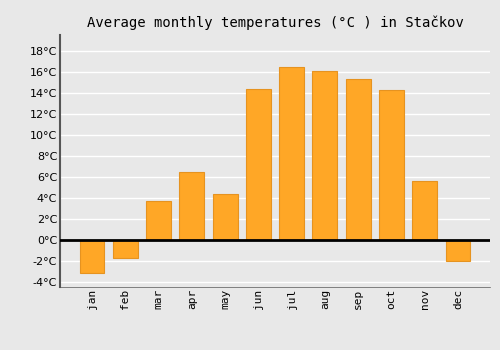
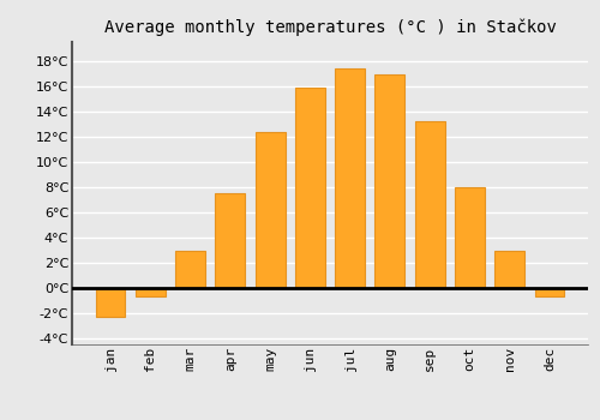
jan: -3.2°C -> -2.3°C
feb: -1.7°C -> -0.7°C
mar: 3.7°C -> 2.9°C
apr: 6.5°C -> 7.5°C
may: 4.4°C -> 12.4°C
jun: 14.4°C -> 15.9°C
jul: 16.5°C -> 17.4°C
aug: 16.1°C -> 16.9°C
sep: 15.3°C -> 13.2°C
oct: 14.3°C -> 8.0°C
nov: 5.6°C -> 2.9°C
dec: -2.0°C -> -0.7°C
